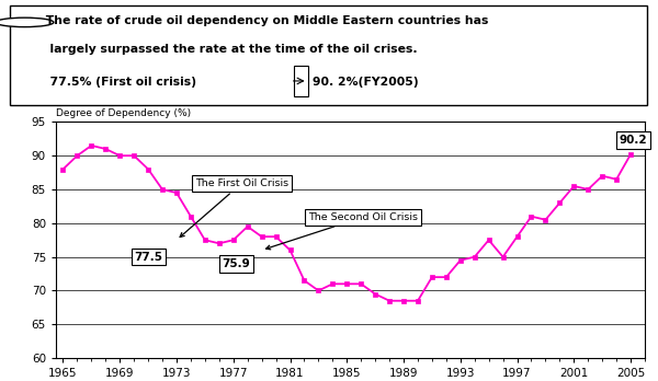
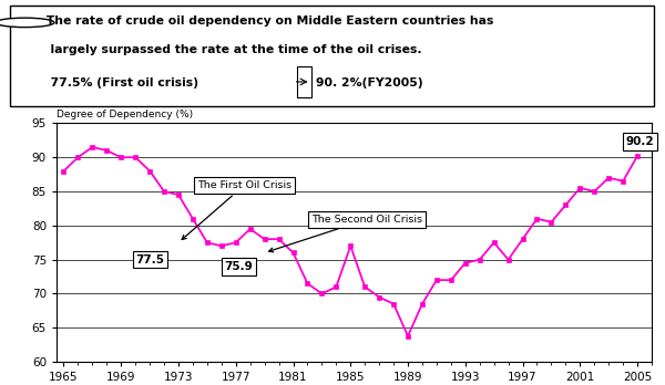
1985: 71.0 -> 77.0
1989: 68.5 -> 63.8
